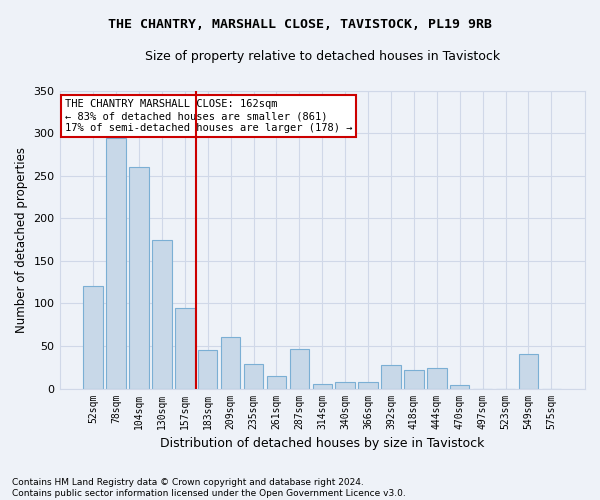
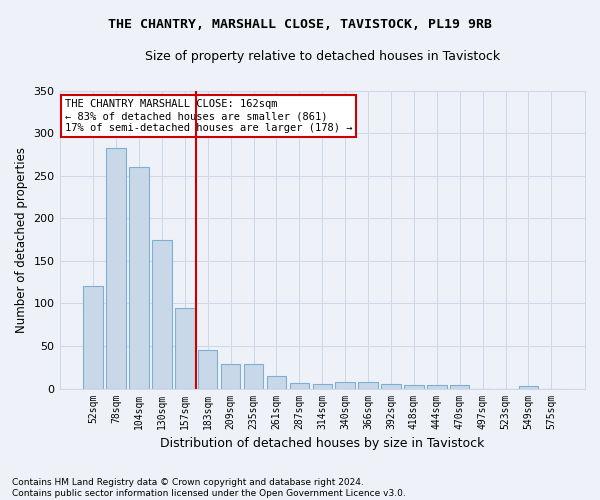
78sqm: 294 -> 282
209sqm: 60 -> 29
287sqm: 46 -> 6
392sqm: 28 -> 5
418sqm: 22 -> 4
444sqm: 24 -> 4
549sqm: 40 -> 3
